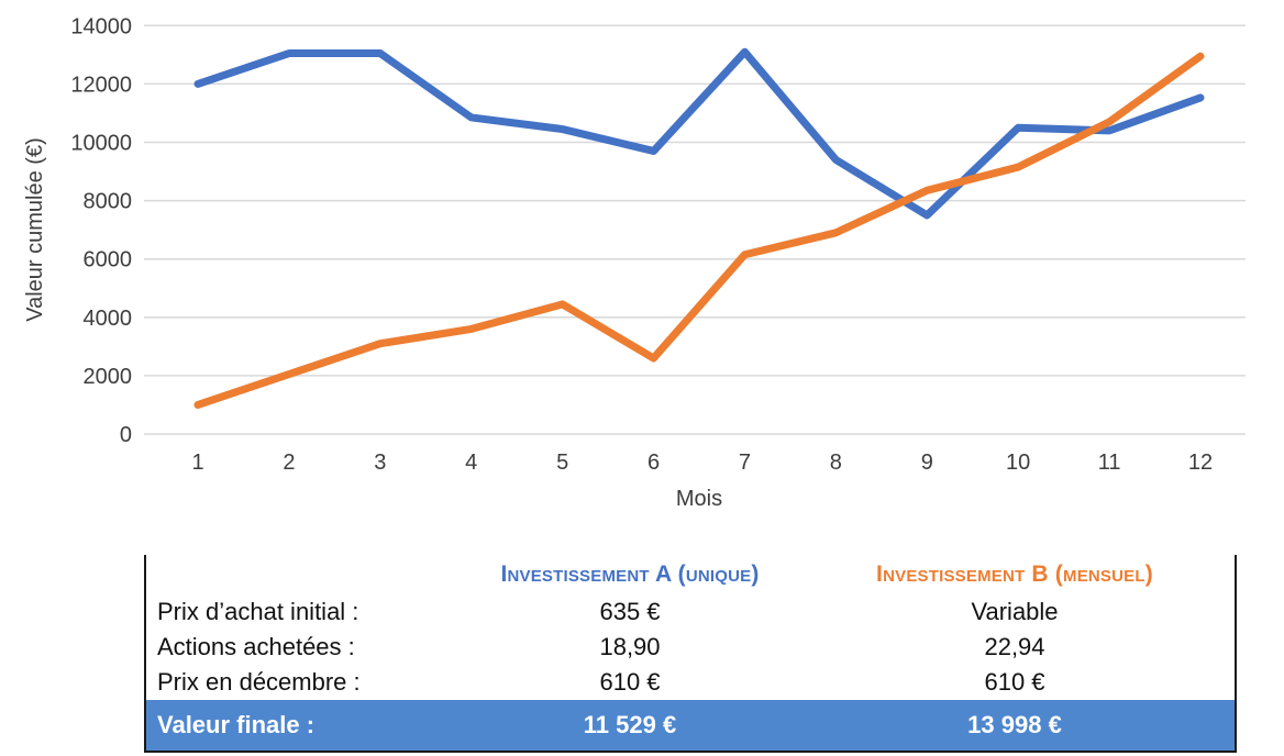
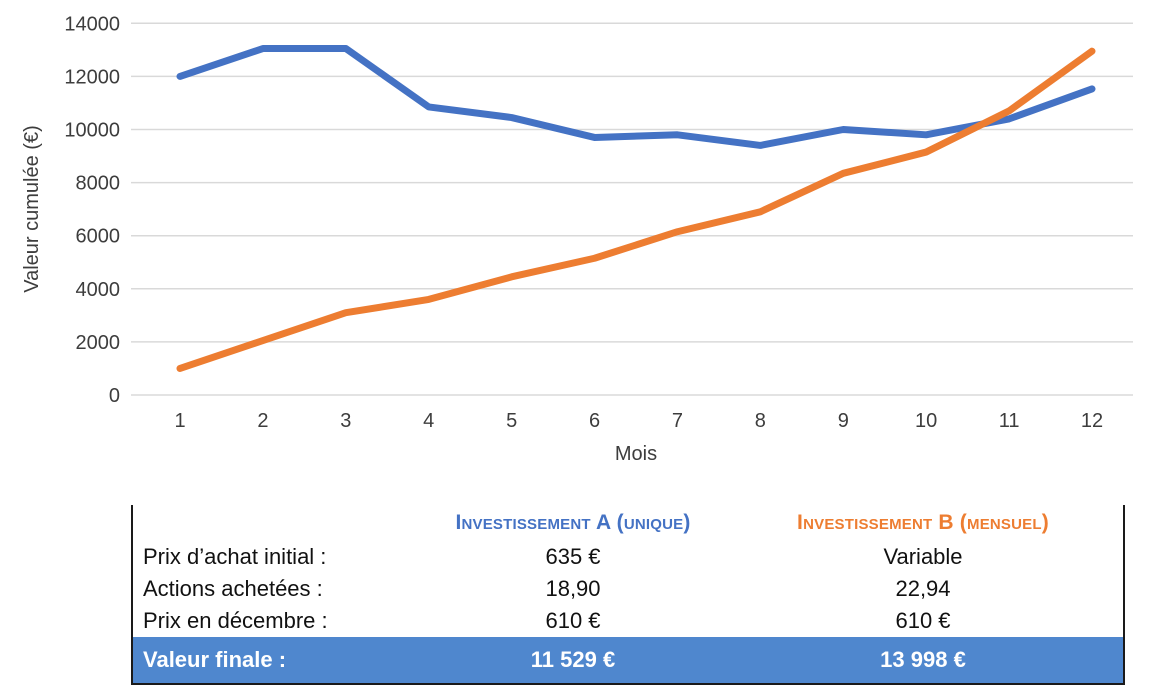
Investissement B (mensuel)/6: 2600 -> 5200
Investissement A (unique)/7: 13100 -> 9800
Investissement A (unique)/9: 7500 -> 10000
Investissement A (unique)/10: 10500 -> 9800
